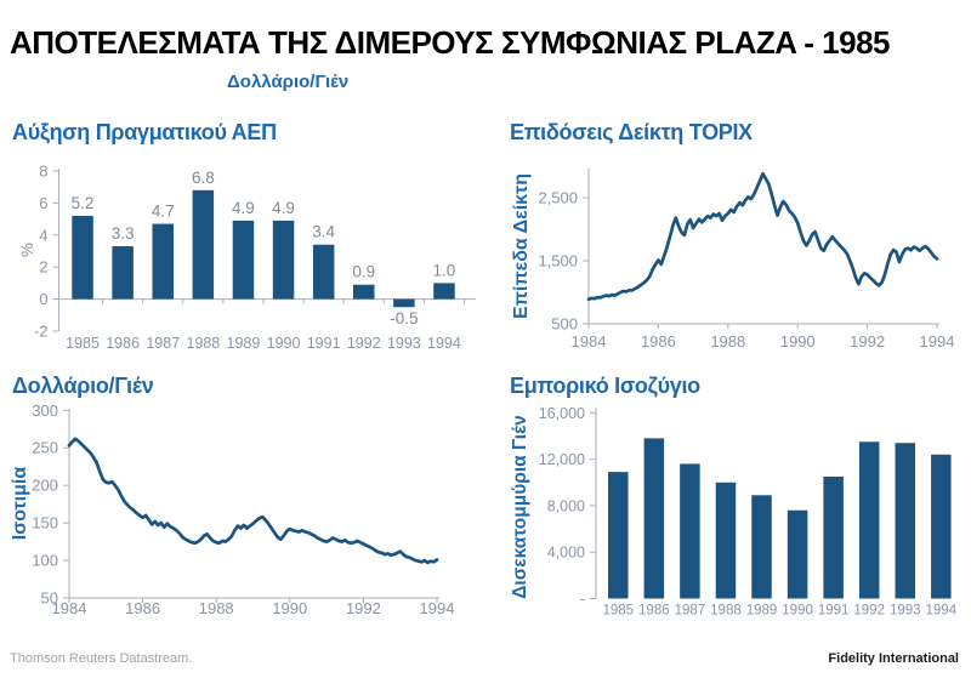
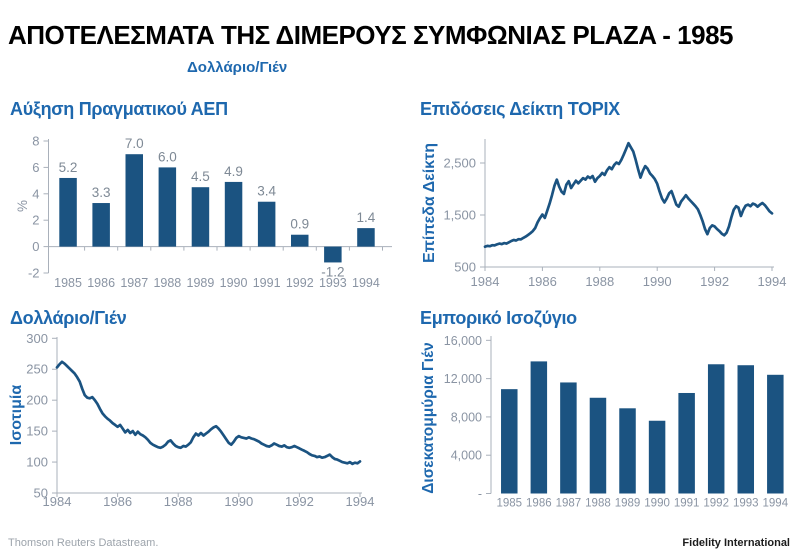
Αύξηση Πραγματικού ΑΕΠ/1987: 4.7 -> 7.0
Αύξηση Πραγματικού ΑΕΠ/1988: 6.8 -> 6.0
Αύξηση Πραγματικού ΑΕΠ/1989: 4.9 -> 4.5
Αύξηση Πραγματικού ΑΕΠ/1993: -0.5 -> -1.2
Αύξηση Πραγματικού ΑΕΠ/1994: 1.0 -> 1.4
